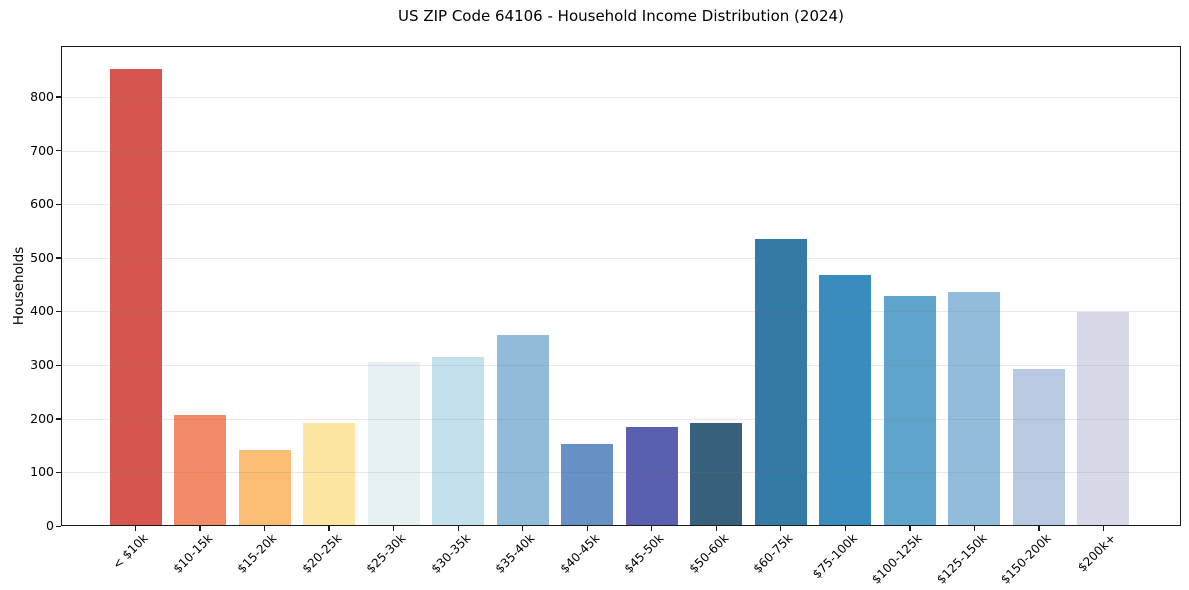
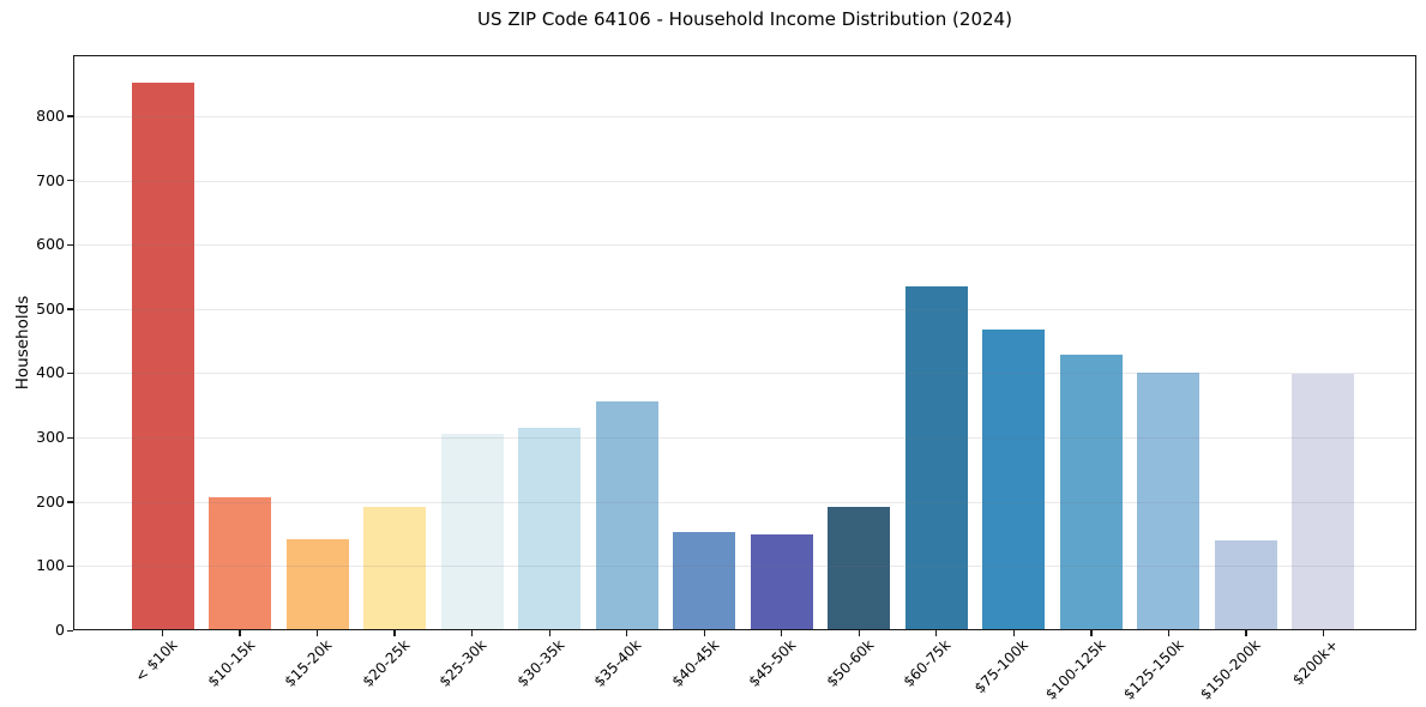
$45-50k: 180 -> 150
$125-150k: 440 -> 400
$150-200k: 290 -> 140
